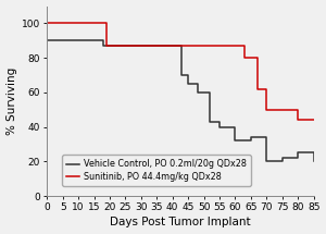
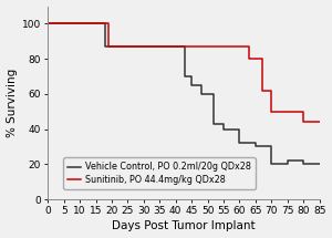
Vehicle Control, PO 0.2ml/20g QDx28/0: 90 -> 100
Vehicle Control, PO 0.2ml/20g QDx28/65: 34 -> 30
Vehicle Control, PO 0.2ml/20g QDx28/80: 25 -> 20
